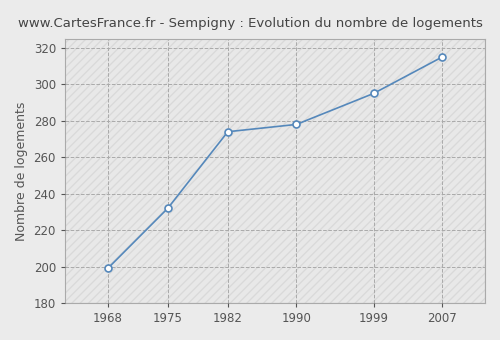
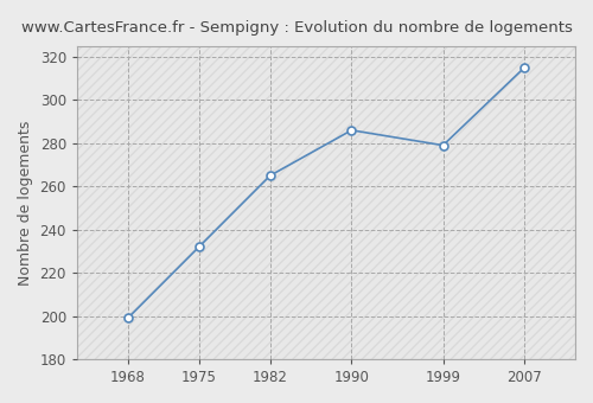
1982: 274 -> 265
1990: 278 -> 286
1999: 295 -> 279
